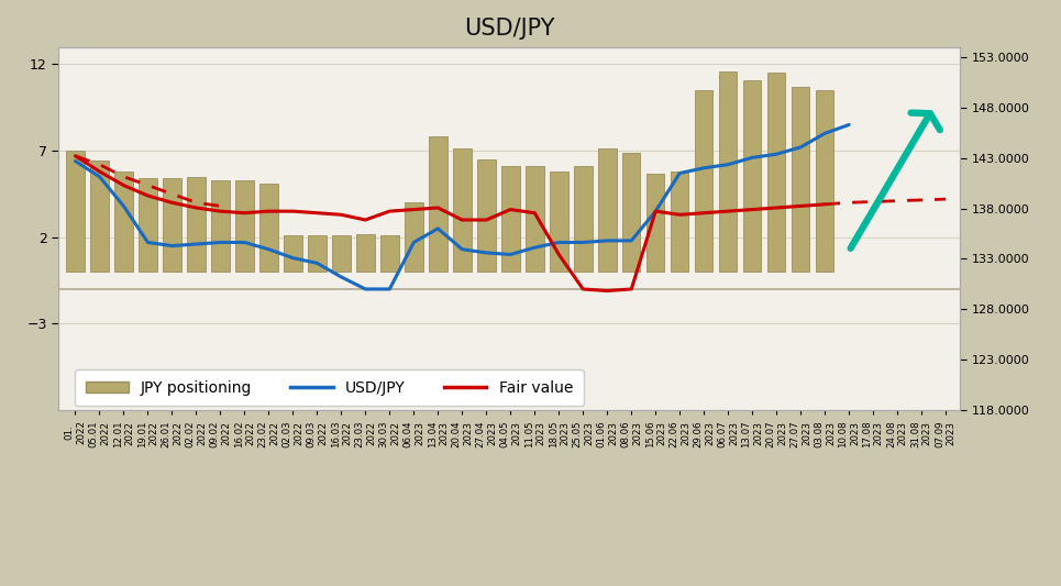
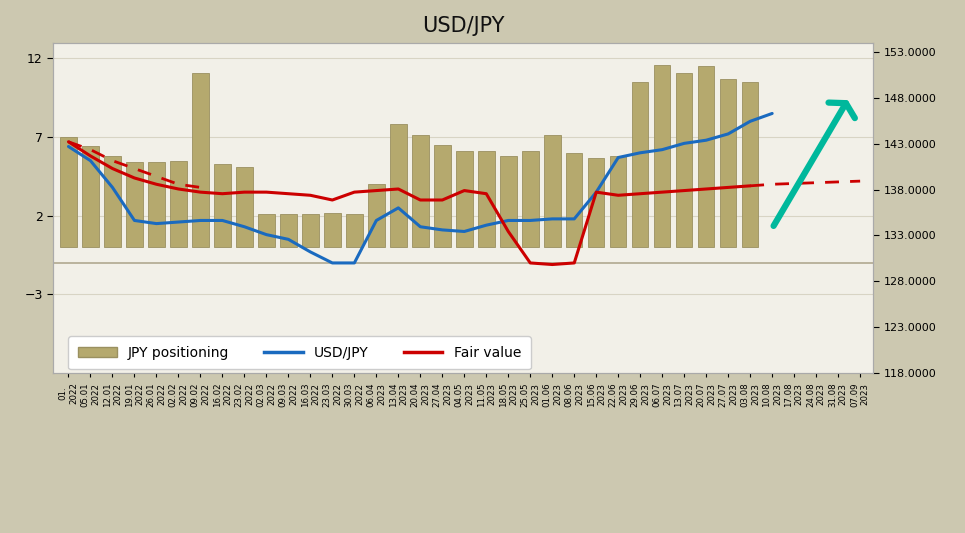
JPY positioning/09.02 2022: 5.3 -> 11.1
JPY positioning/08.06 2023: 6.9 -> 6.0
